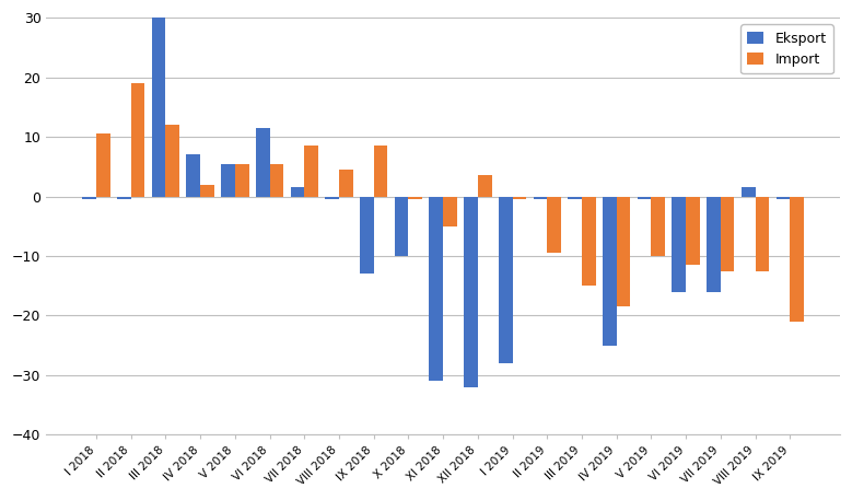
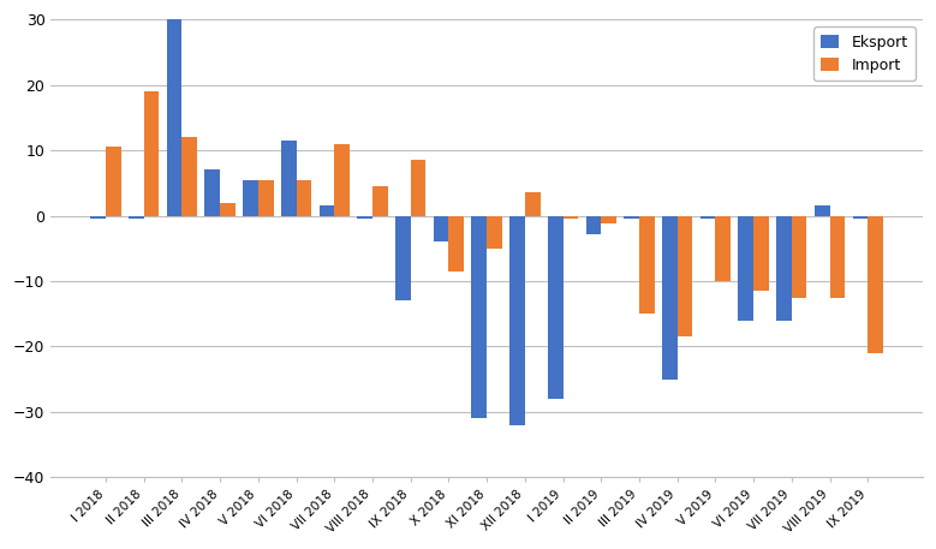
Import/VII 2018: 8.5 -> 11.0
Eksport/X 2018: -10.0 -> -4.0
Import/X 2018: -0.5 -> -8.6
Eksport/II 2019: -0.5 -> -2.8
Import/II 2019: -9.5 -> -1.2
